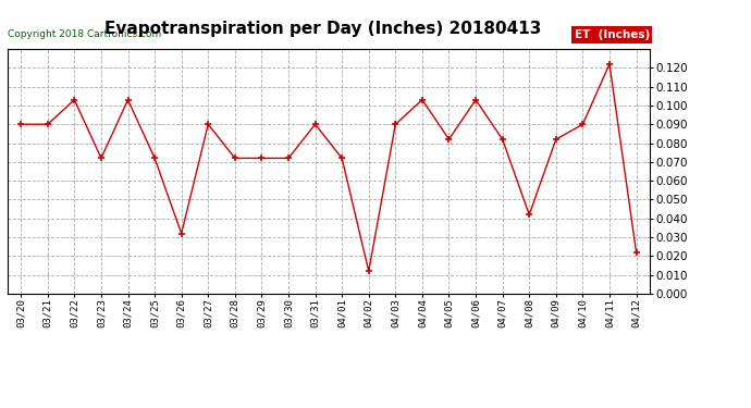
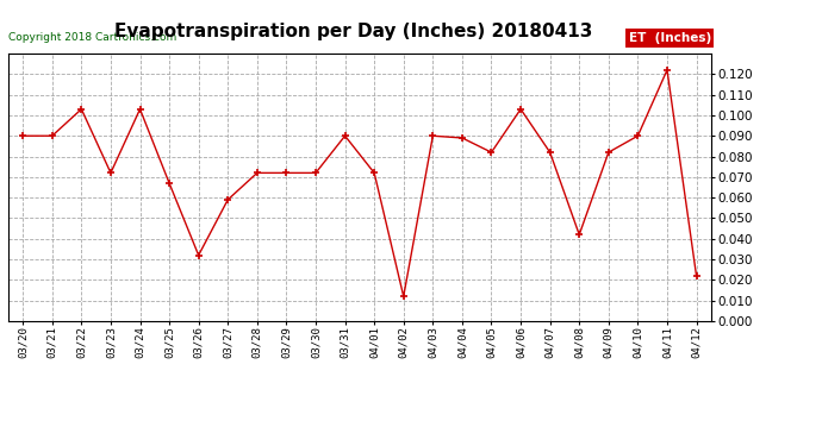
03/25: 0.072 -> 0.067
03/27: 0.090 -> 0.059
04/04: 0.103 -> 0.089
